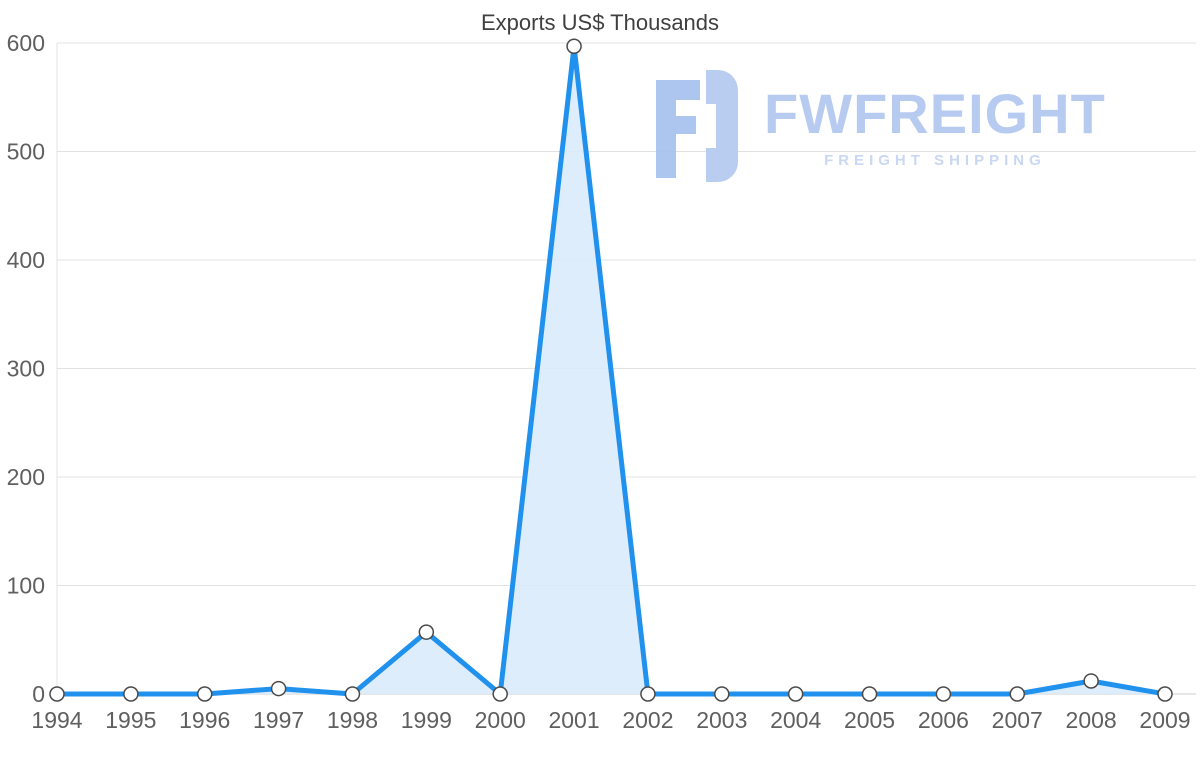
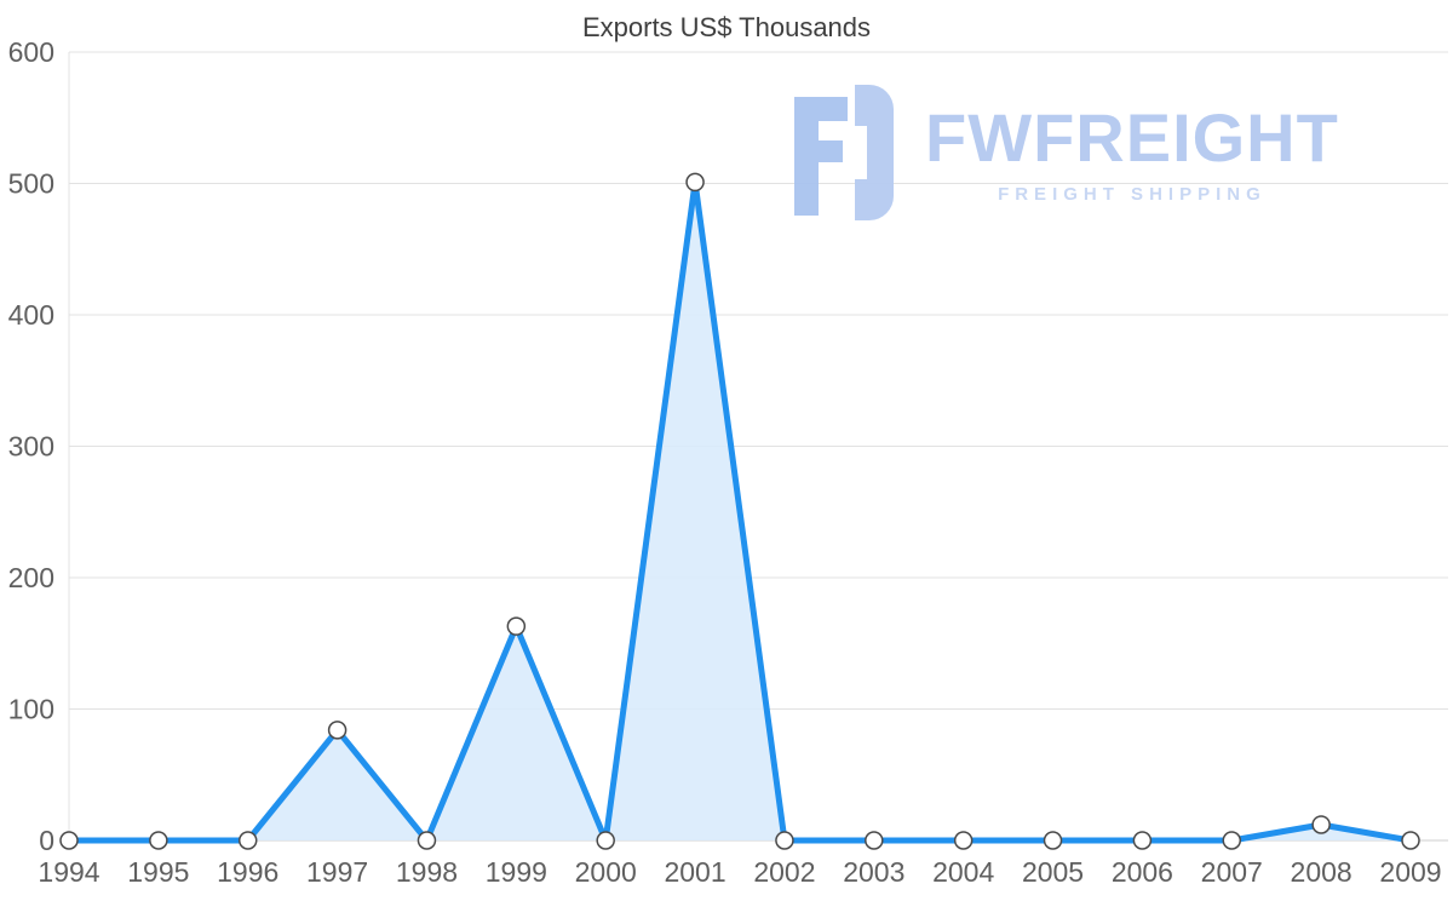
1997: 5 -> 84
1999: 57 -> 163
2001: 597 -> 501
